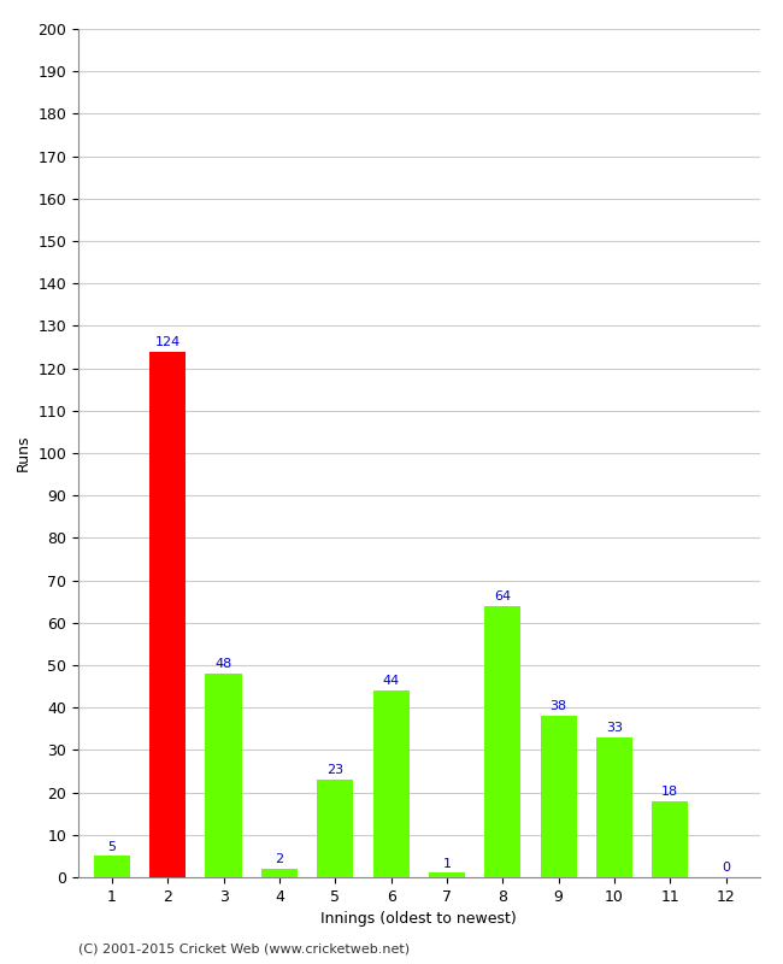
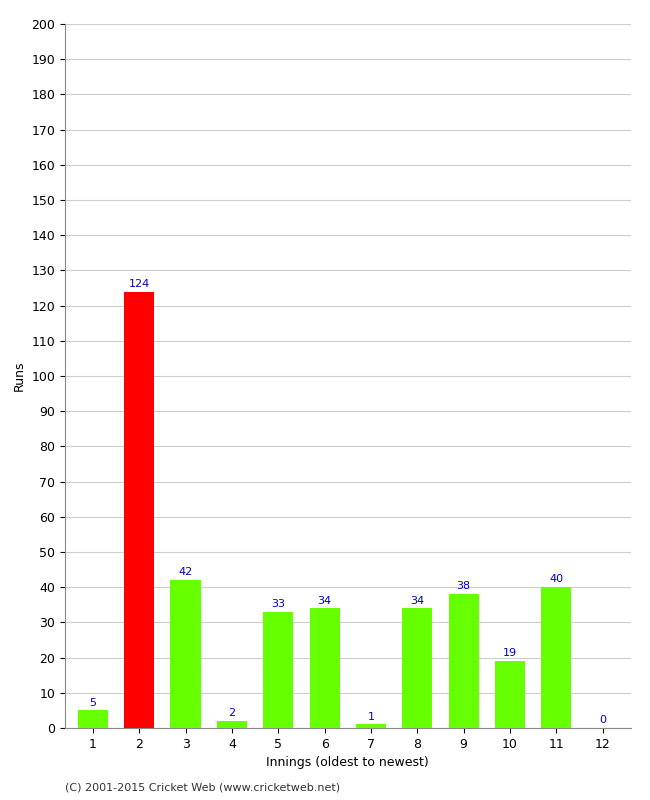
3: 48 -> 42
5: 23 -> 33
6: 44 -> 34
8: 64 -> 34
10: 33 -> 19
11: 18 -> 40
